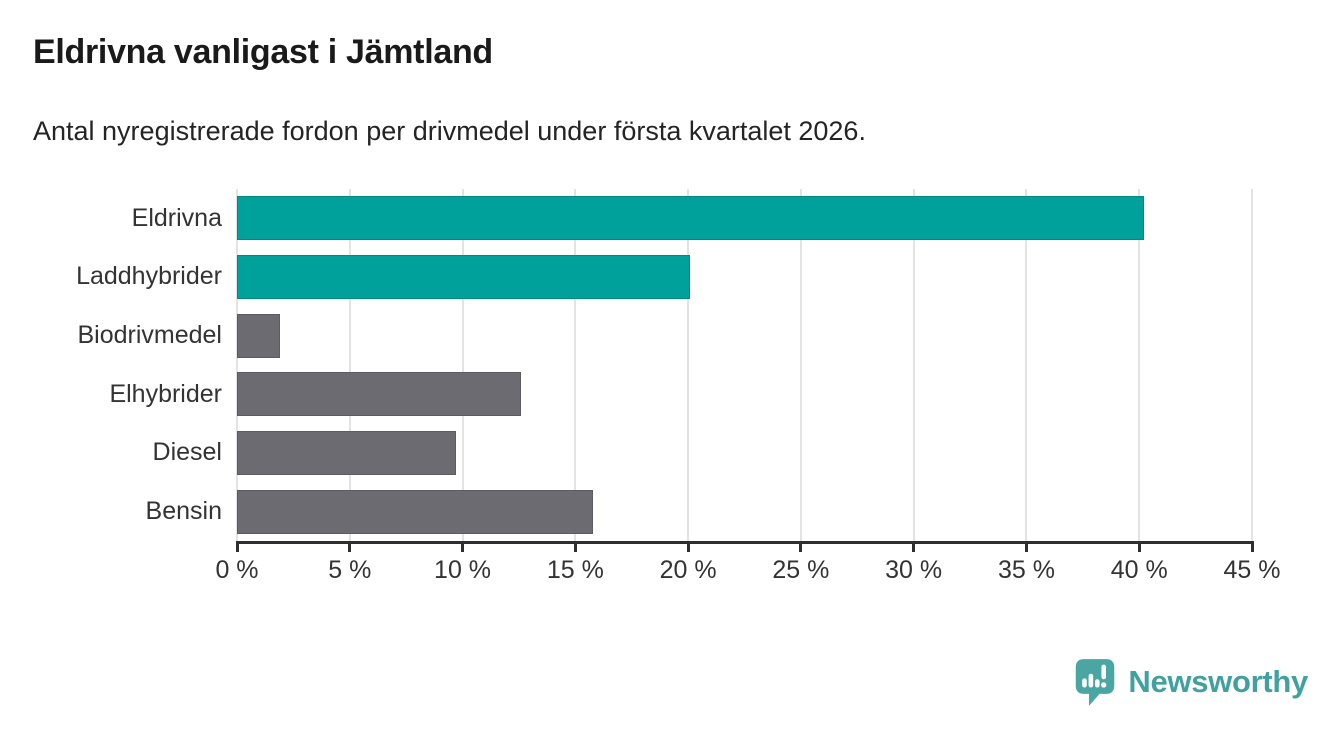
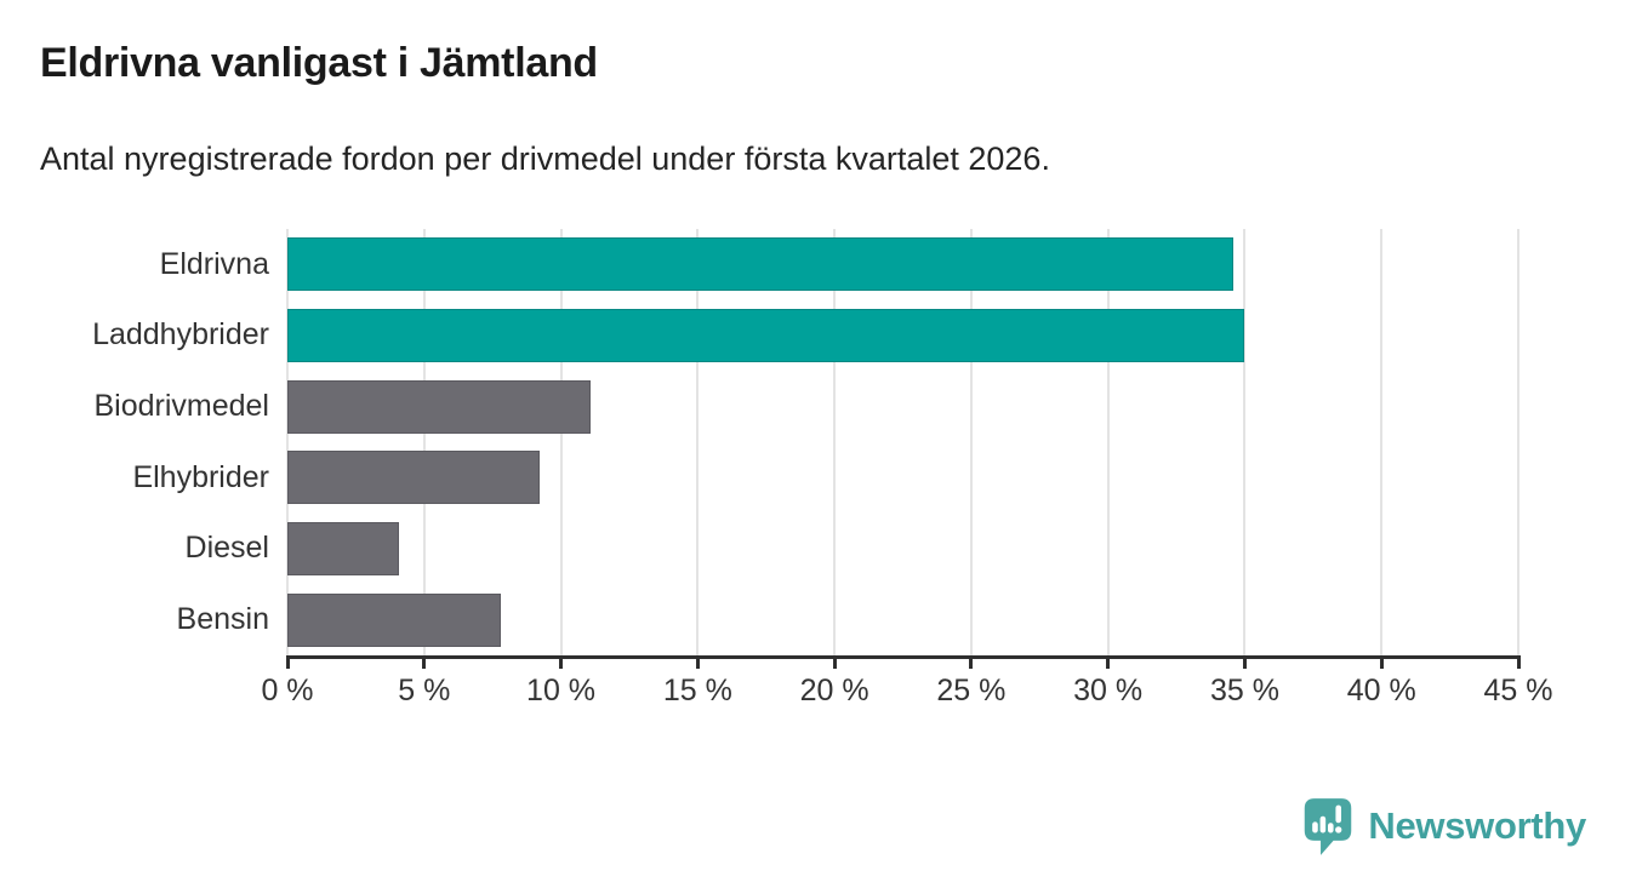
Eldrivna: 40.2% -> 34.6%
Laddhybrider: 20.1% -> 35.0%
Biodrivmedel: 1.9% -> 11.1%
Elhybrider: 12.6% -> 9.2%
Diesel: 9.7% -> 4.1%
Bensin: 15.8% -> 7.8%
